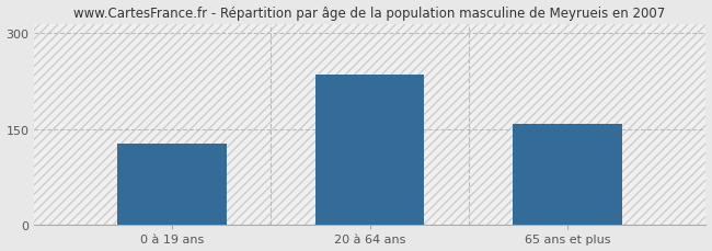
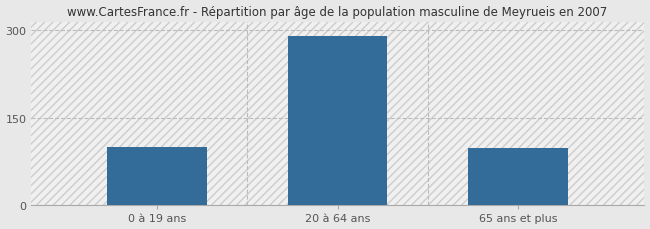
0 à 19 ans: 128 -> 100
20 à 64 ans: 236 -> 290
65 ans et plus: 158 -> 98
